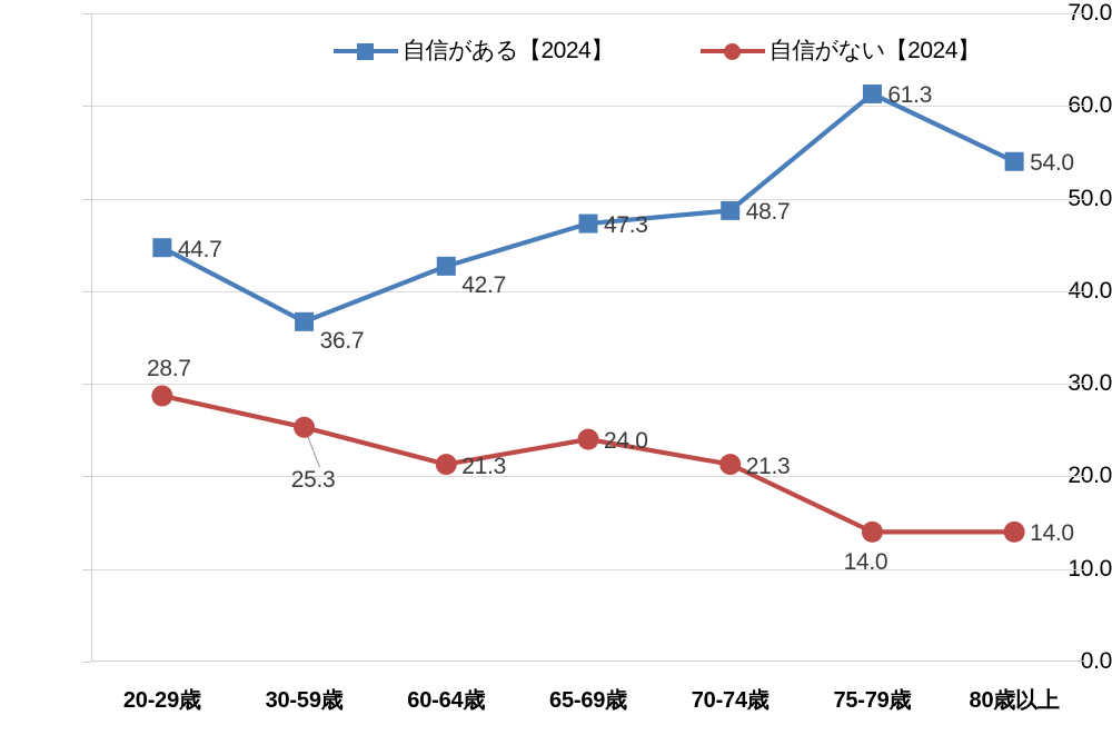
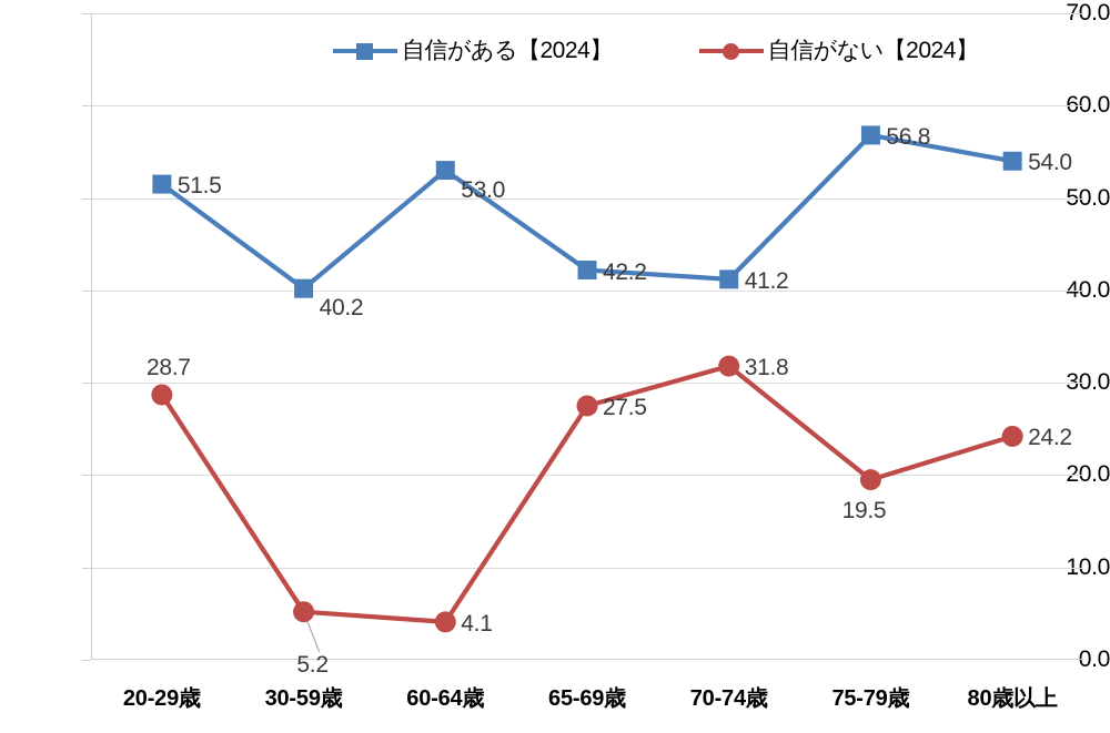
自信がある【2024】/20-29歳: 44.7 -> 51.5
自信がある【2024】/30-59歳: 36.7 -> 40.2
自信がない【2024】/30-59歳: 25.3 -> 5.2
自信がある【2024】/60-64歳: 42.7 -> 53.0
自信がない【2024】/60-64歳: 21.3 -> 4.1
自信がある【2024】/65-69歳: 47.3 -> 42.2
自信がない【2024】/65-69歳: 24.0 -> 27.5
自信がある【2024】/70-74歳: 48.7 -> 41.2
自信がない【2024】/70-74歳: 21.3 -> 31.8
自信がある【2024】/75-79歳: 61.3 -> 56.8
自信がない【2024】/75-79歳: 14.0 -> 19.5
自信がない【2024】/80歳以上: 14.0 -> 24.2
